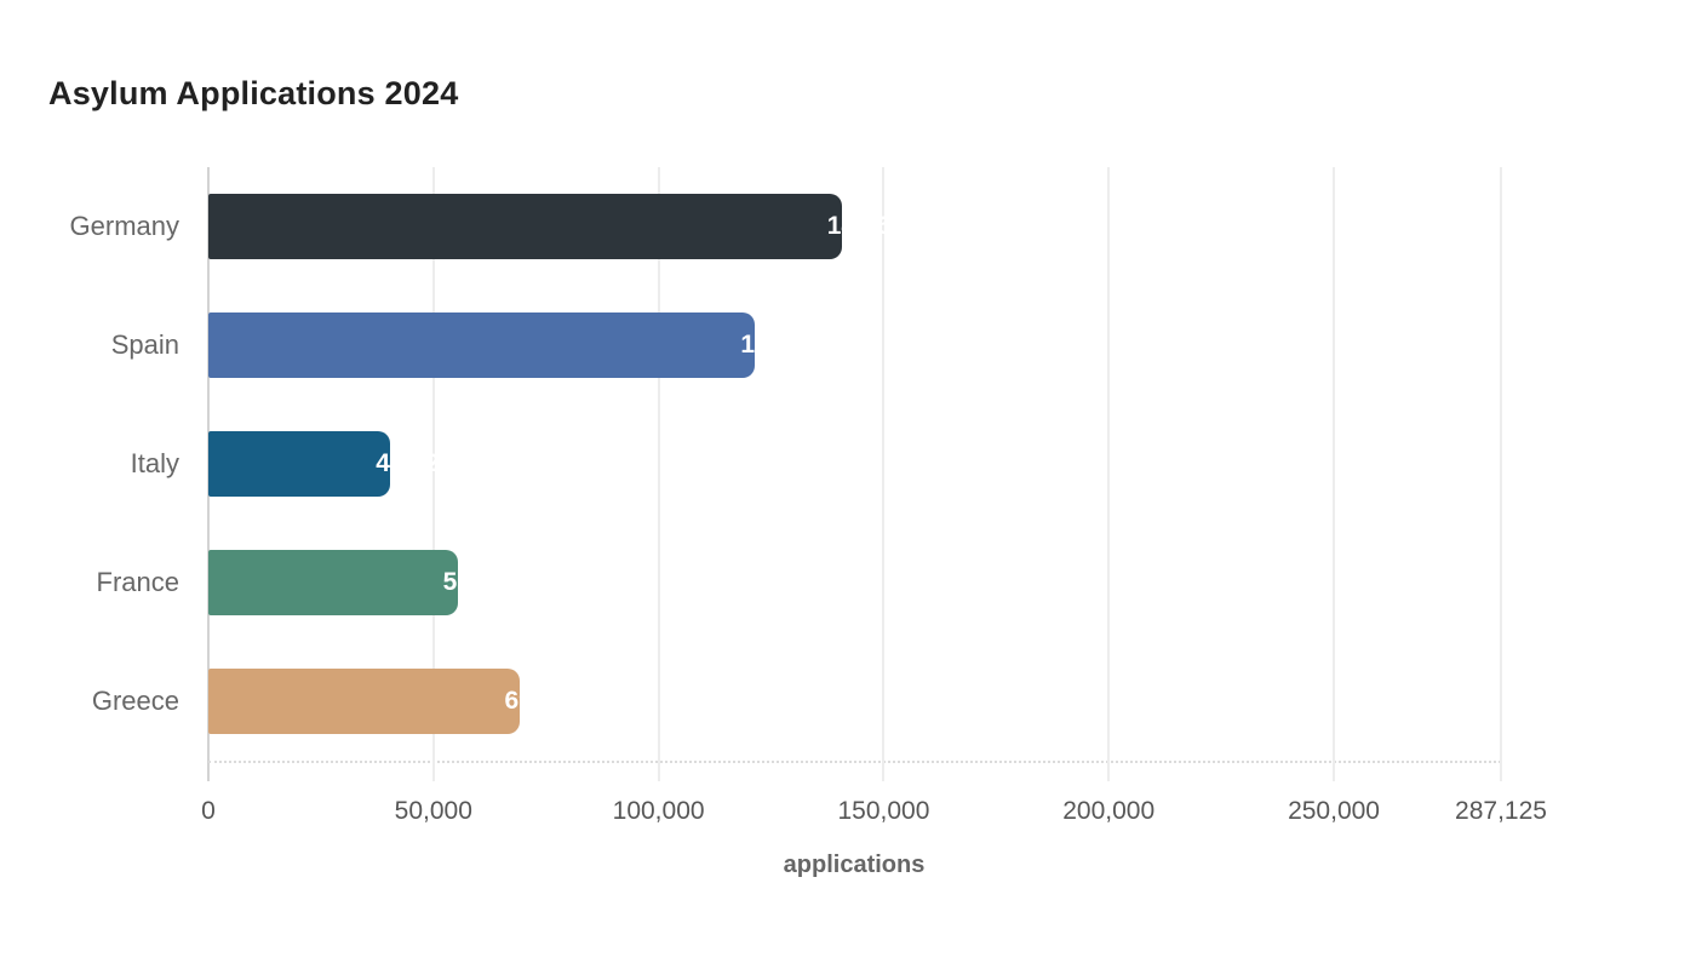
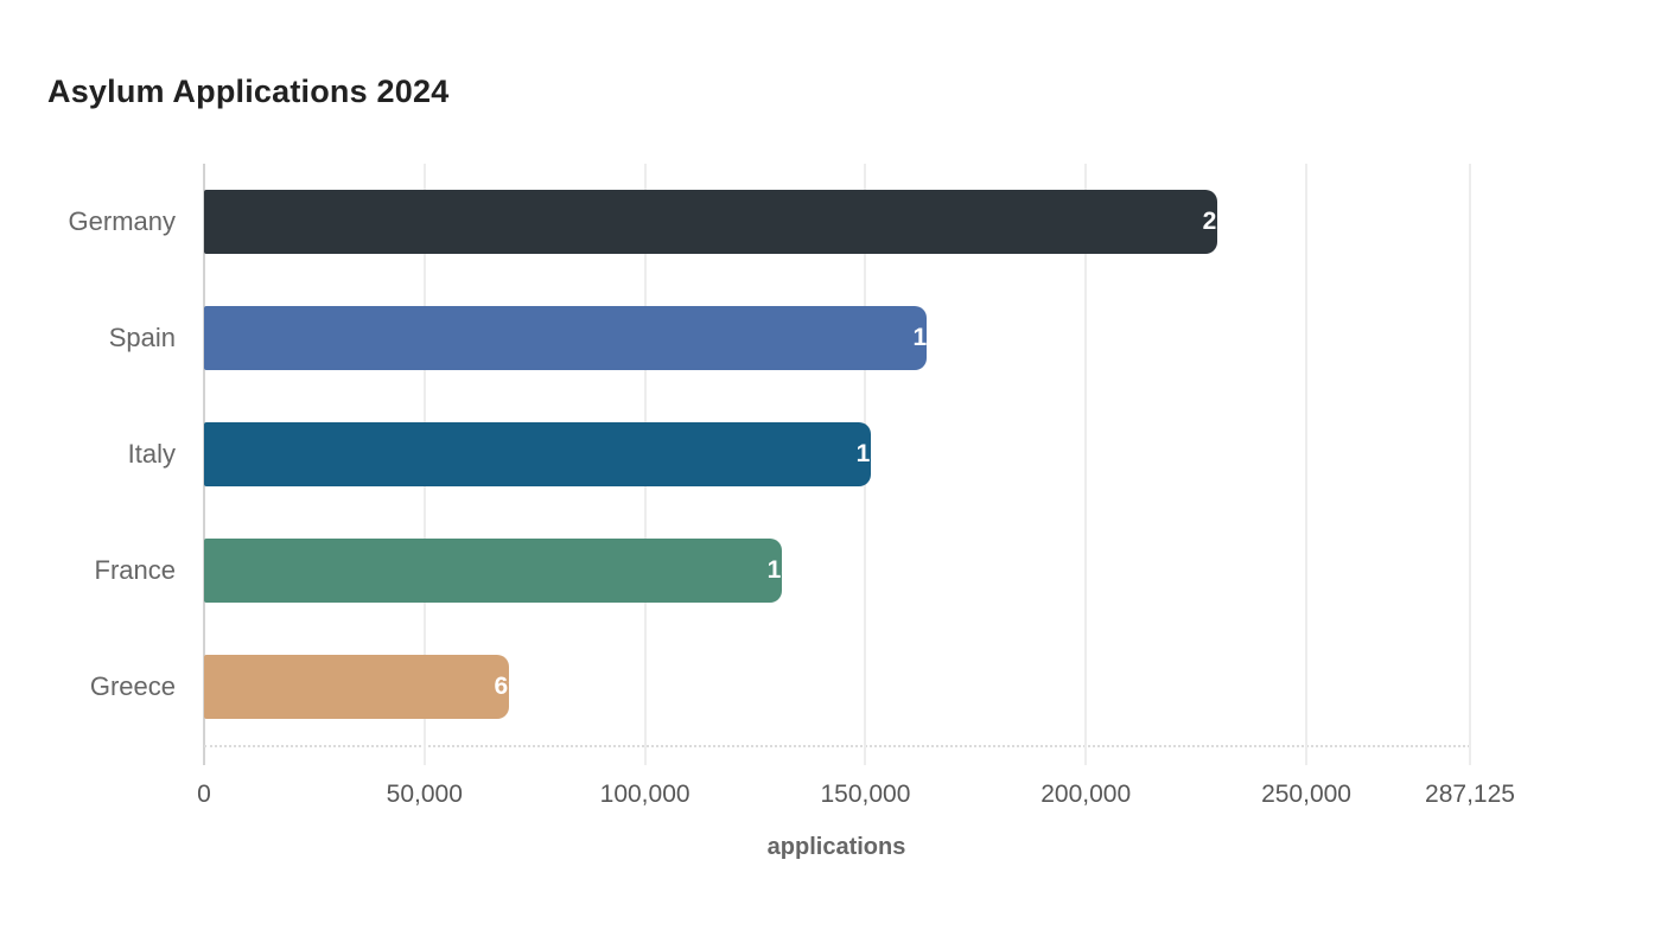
Germany: 140,678 -> 229,700
Spain: 121,453 -> 164,010
Italy: 40,421 -> 151,120
France: 55,319 -> 130,955
